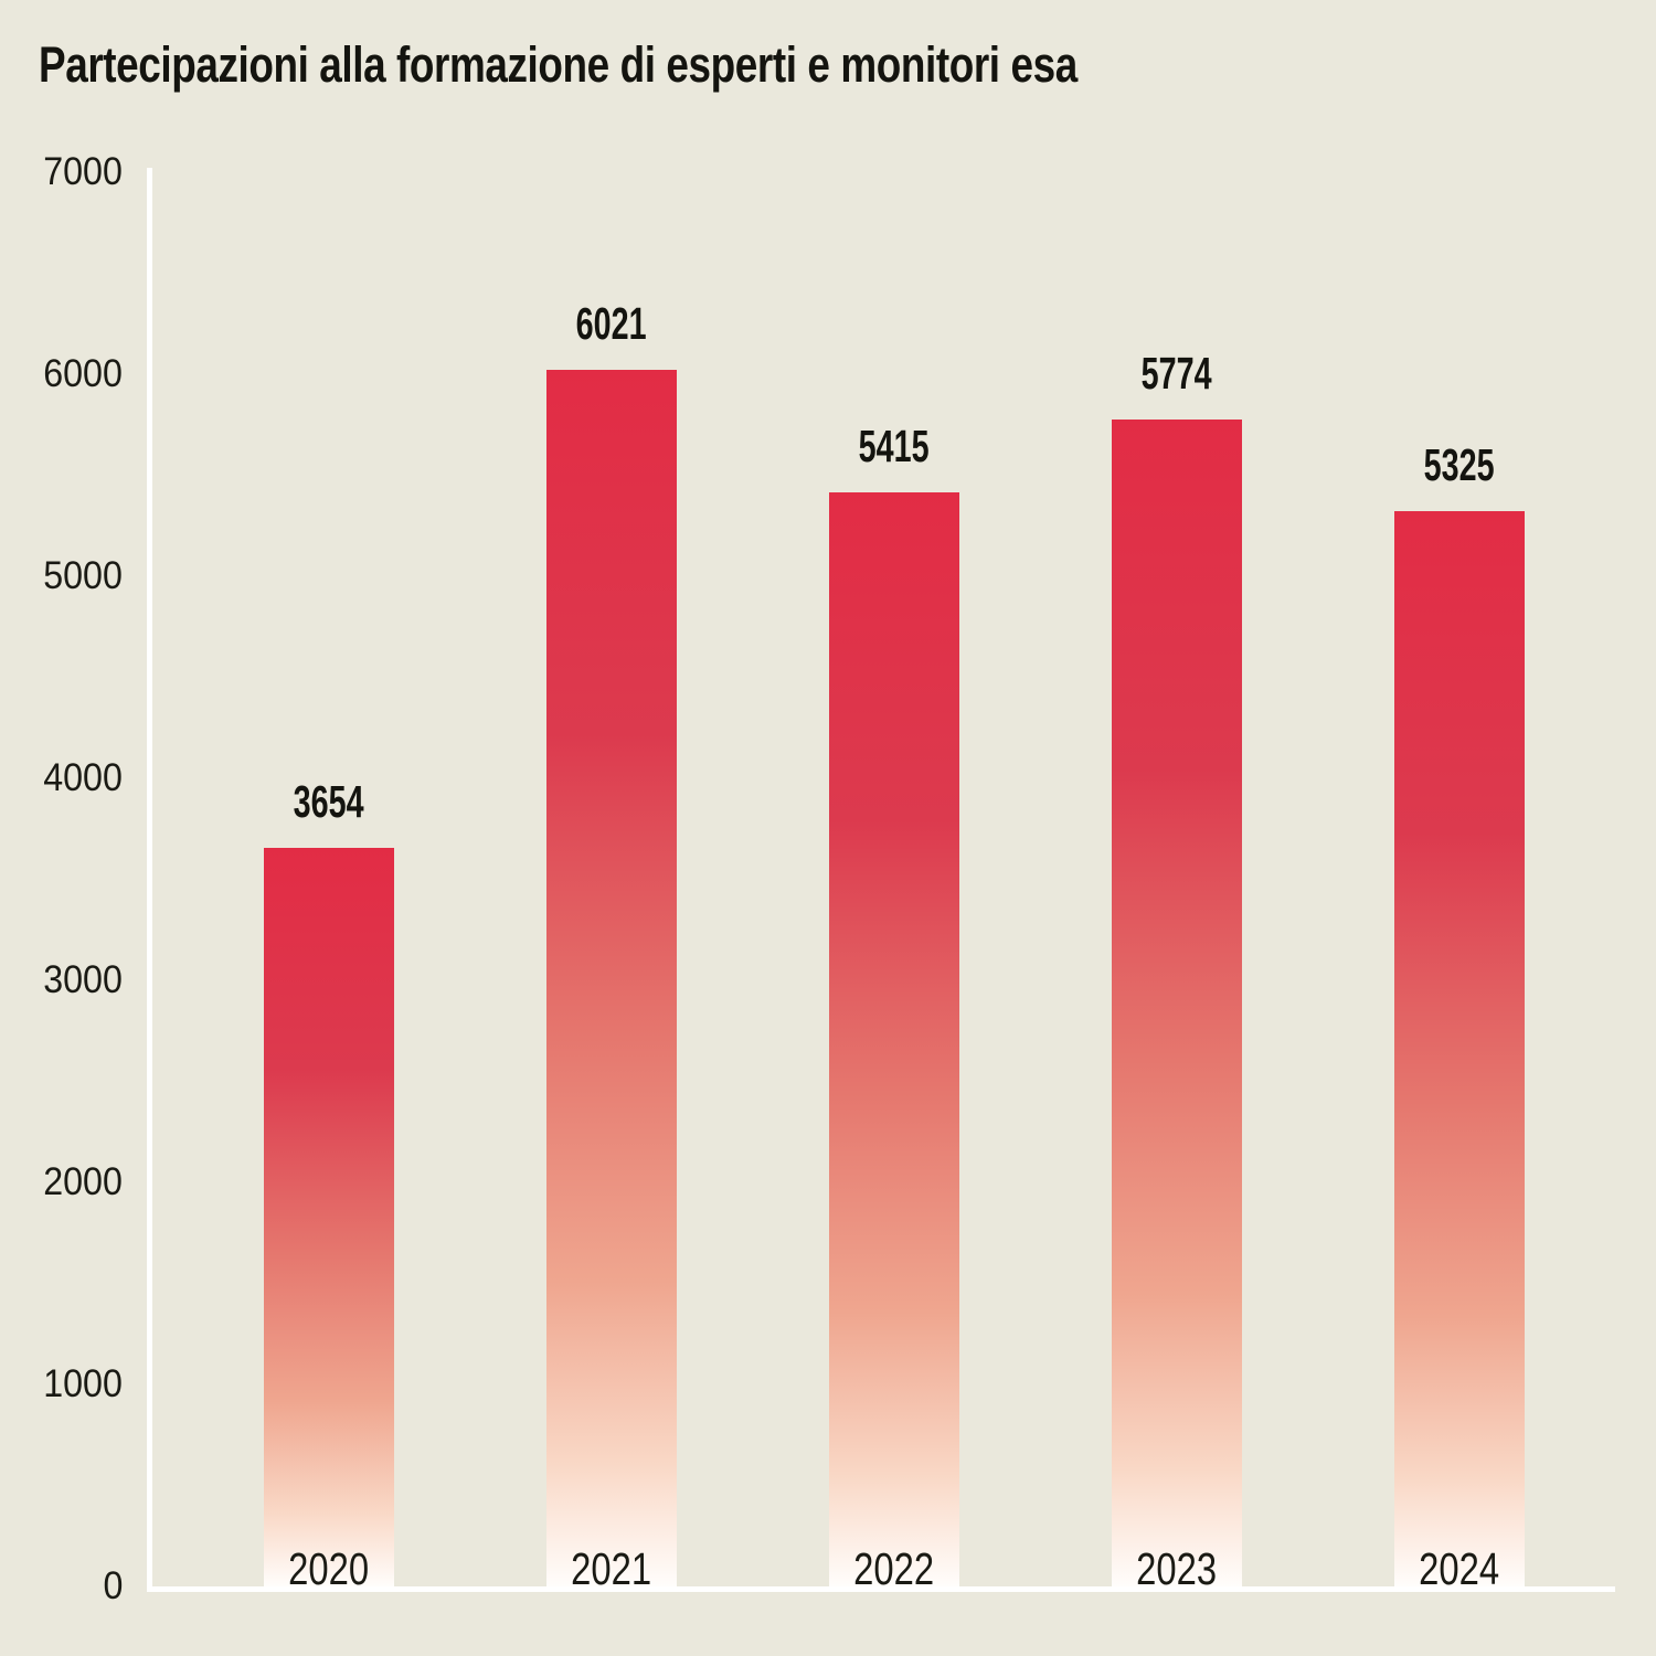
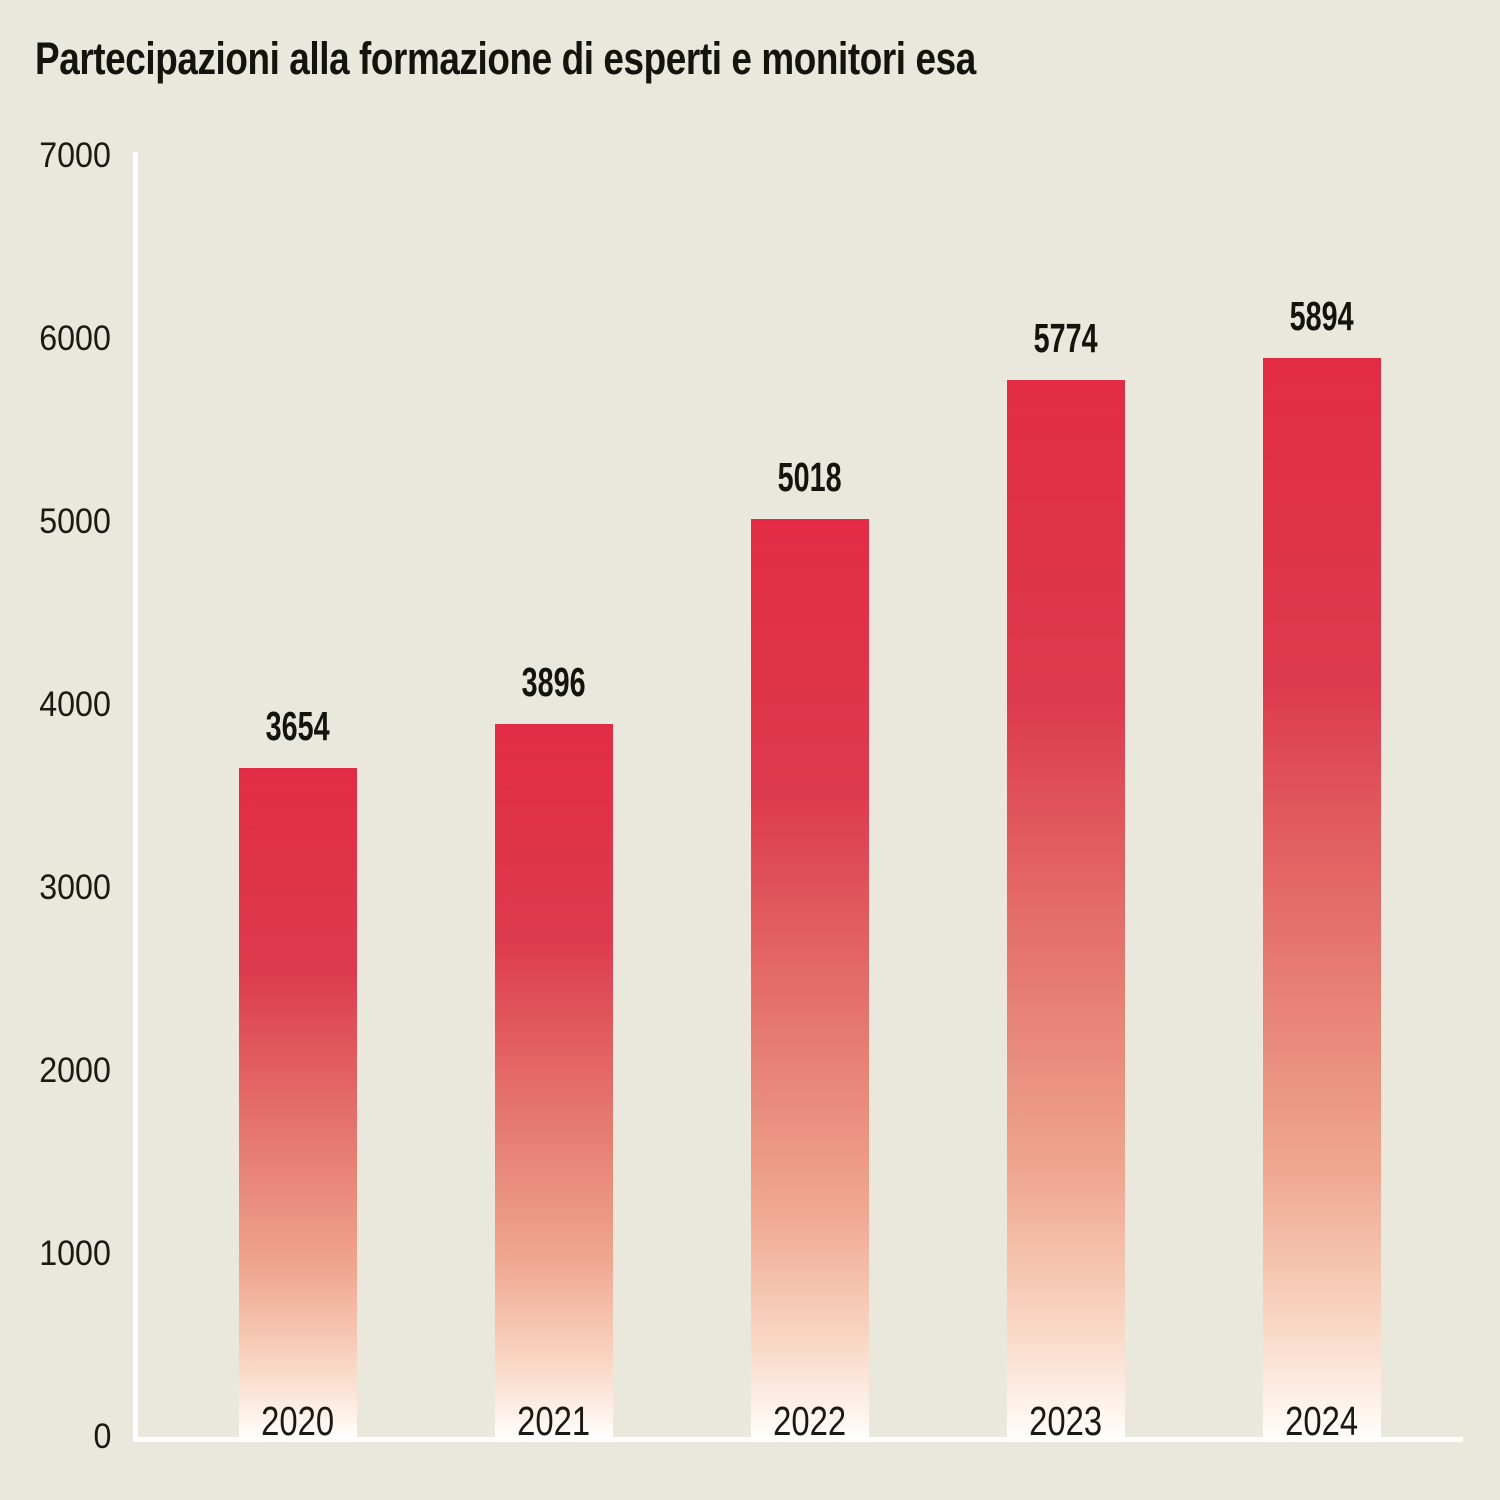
2021: 6021 -> 3896
2022: 5415 -> 5018
2024: 5325 -> 5894
